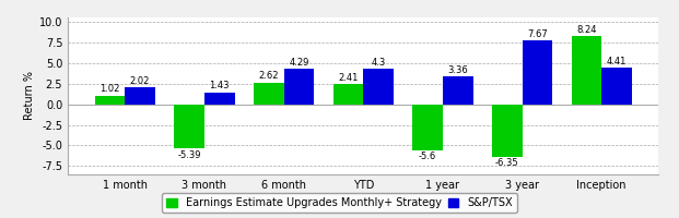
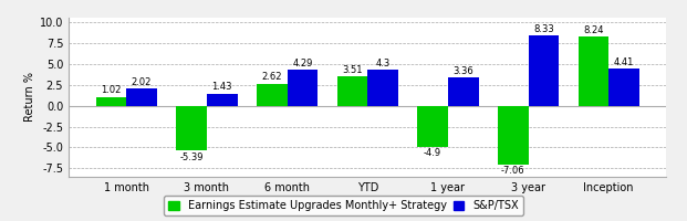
Earnings Estimate Upgrades Monthly+ Strategy/YTD: 2.41 -> 3.51
Earnings Estimate Upgrades Monthly+ Strategy/1 year: -5.6 -> -4.9
Earnings Estimate Upgrades Monthly+ Strategy/3 year: -6.35 -> -7.06
S&P/TSX/3 year: 7.67 -> 8.33
